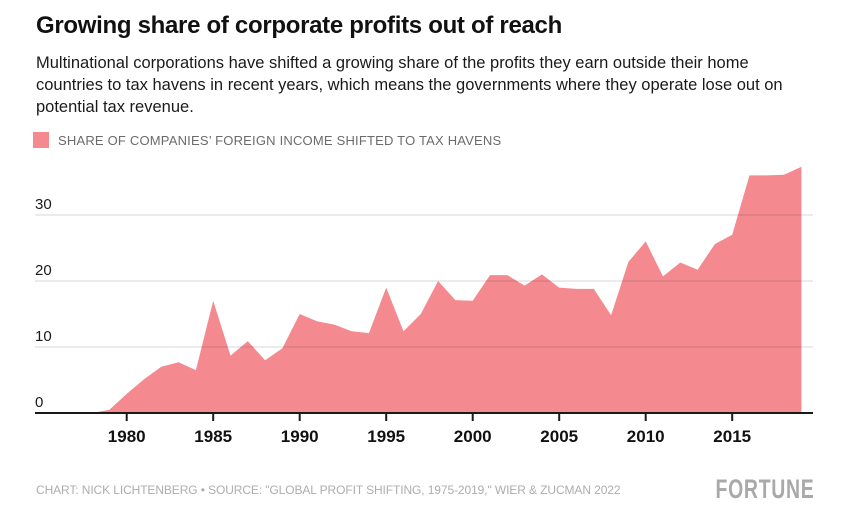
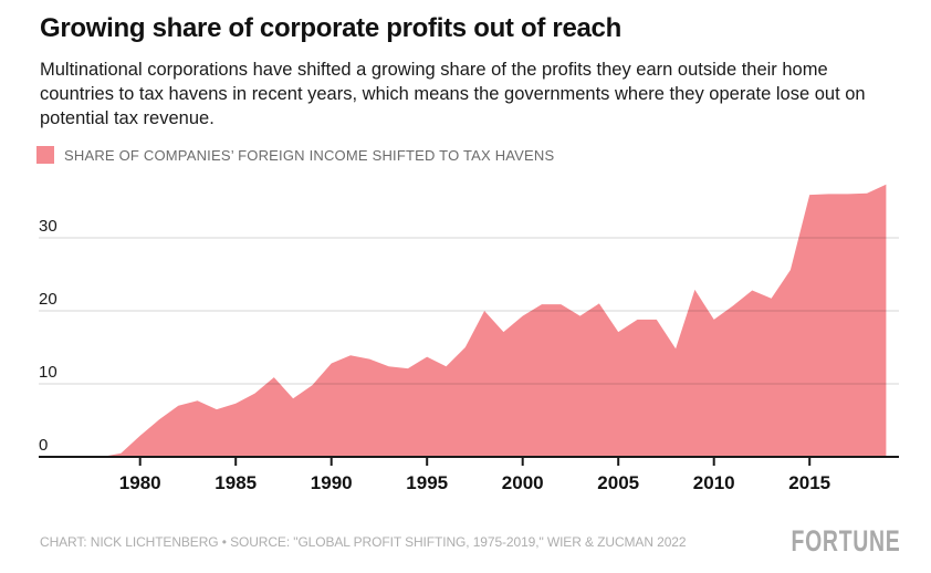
1985: 17 -> 7
1990: 15 -> 13
1995: 19 -> 14
2000: 17 -> 19
2005: 19 -> 17
2010: 26 -> 19
2015: 27 -> 36
